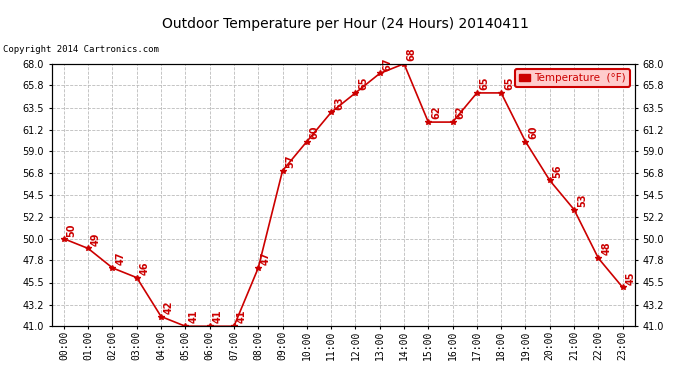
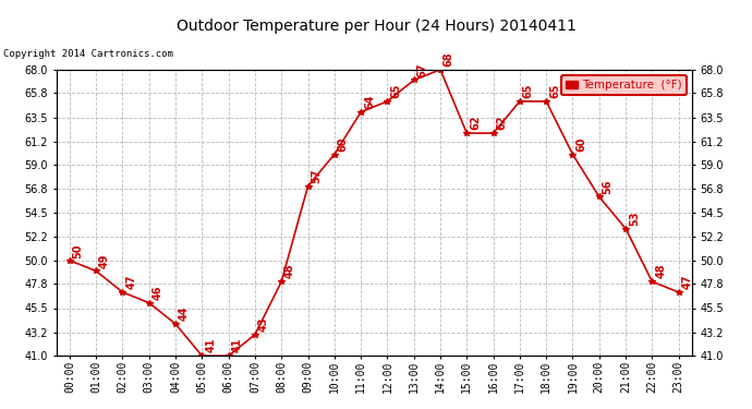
04:00: 42 -> 44
07:00: 41 -> 43
08:00: 47 -> 48
11:00: 63 -> 64
23:00: 45 -> 47
